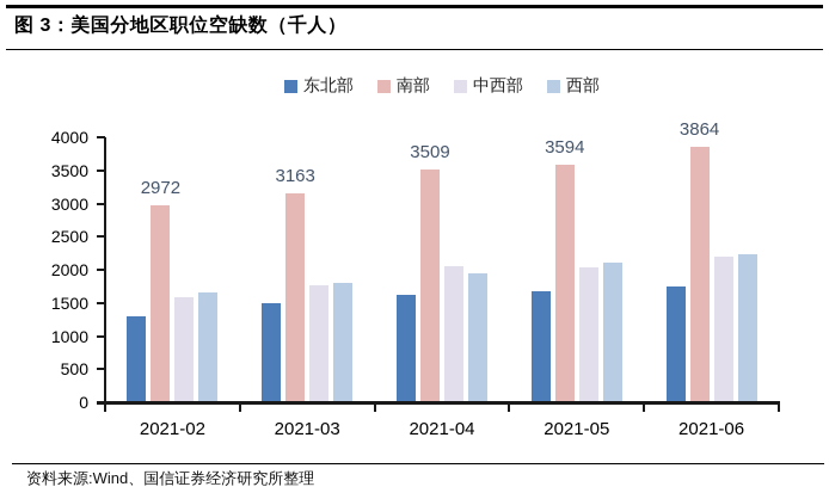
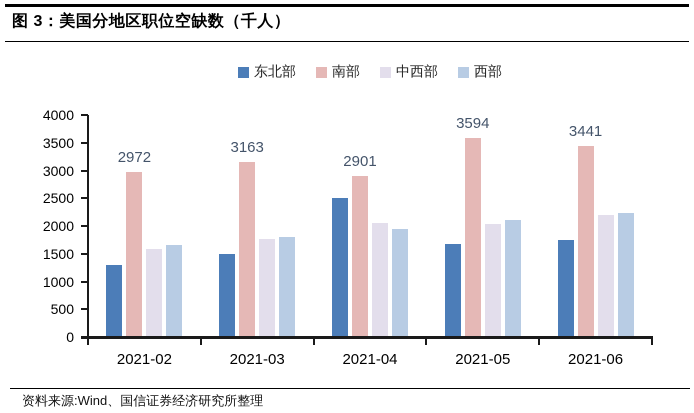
东北部/2021-04: 1600 -> 2500
南部/2021-04: 3509 -> 2901
南部/2021-06: 3864 -> 3441
